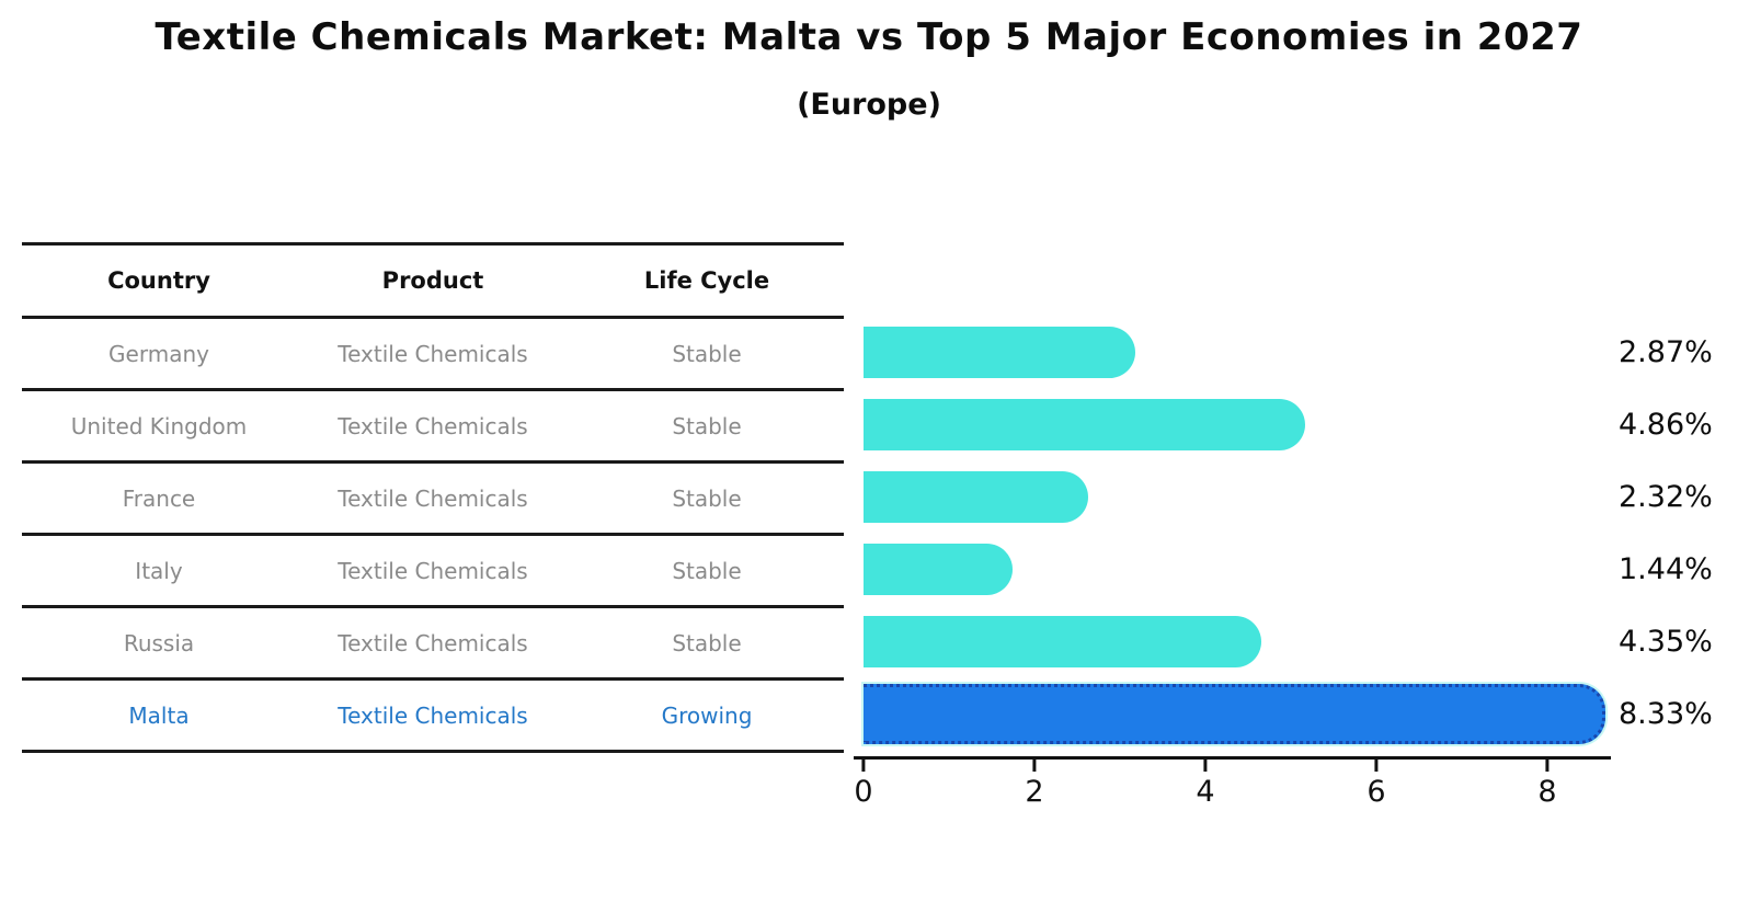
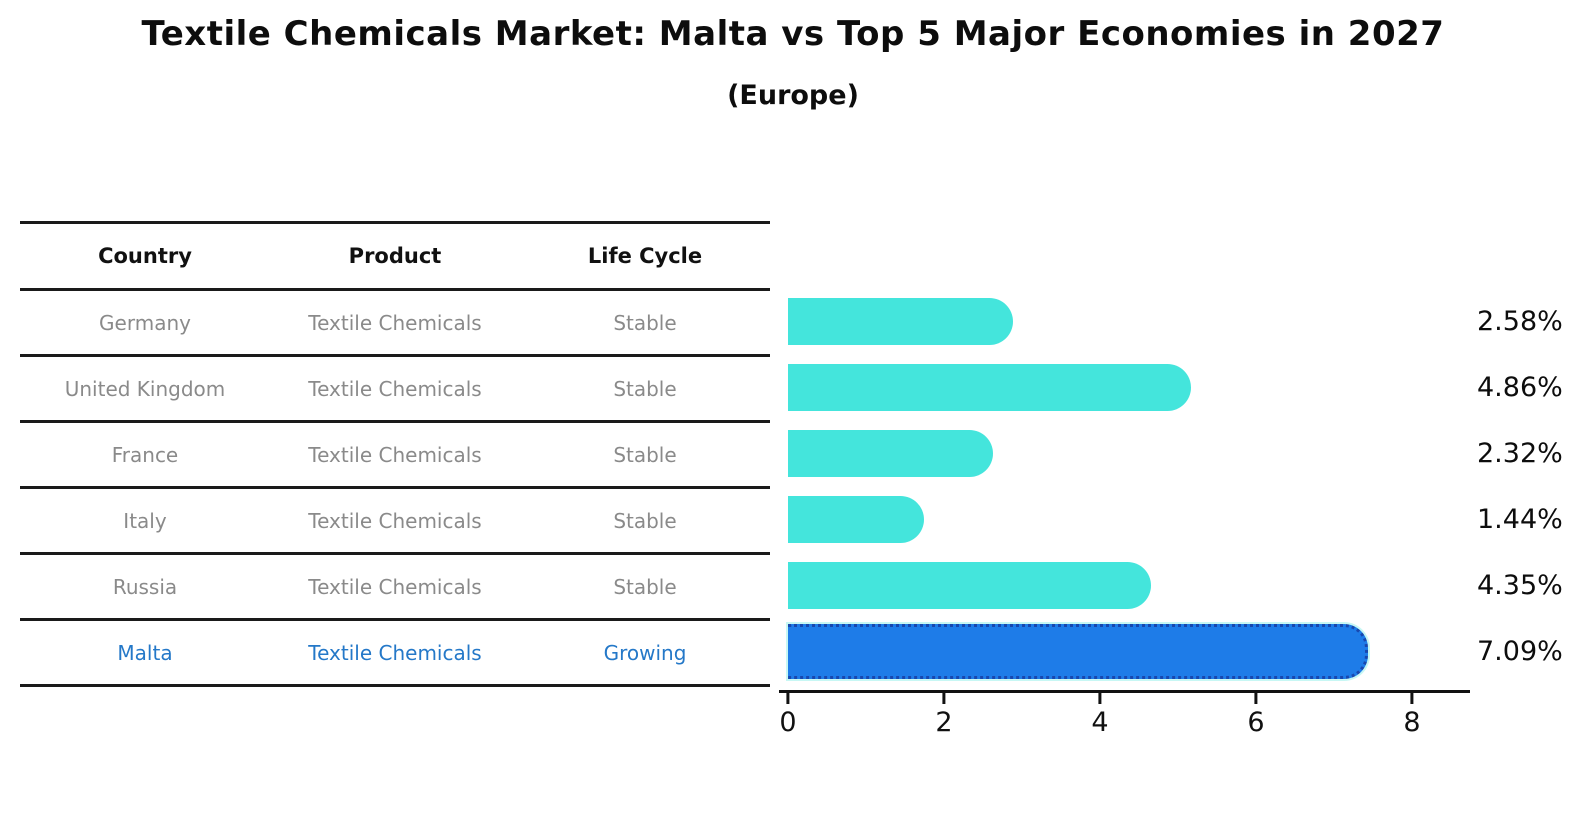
Germany: 2.87% -> 2.58%
Malta: 8.33% -> 7.09%
